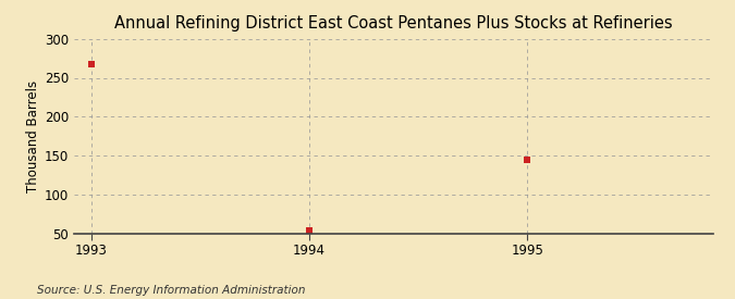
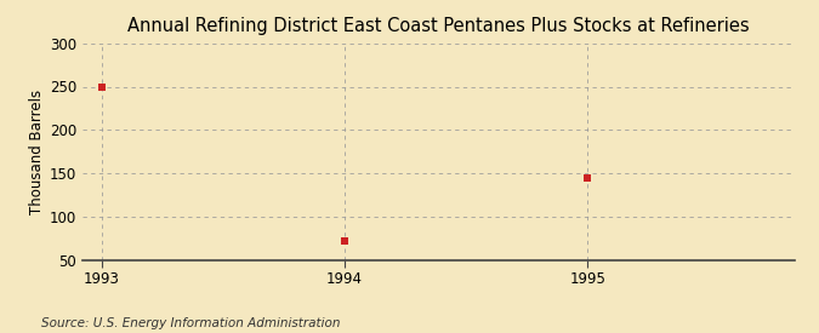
1993: 268 -> 250
1994: 53 -> 72
